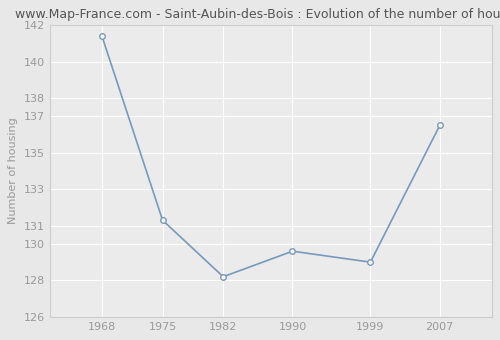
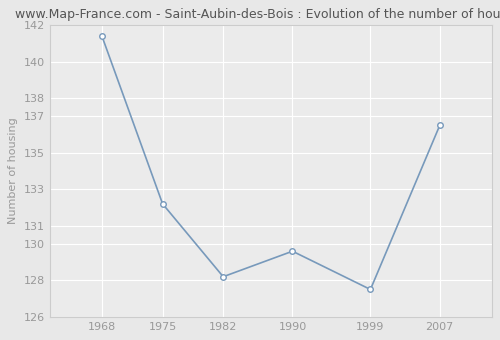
1975: 131.3 -> 132.2
1999: 129.0 -> 127.5
